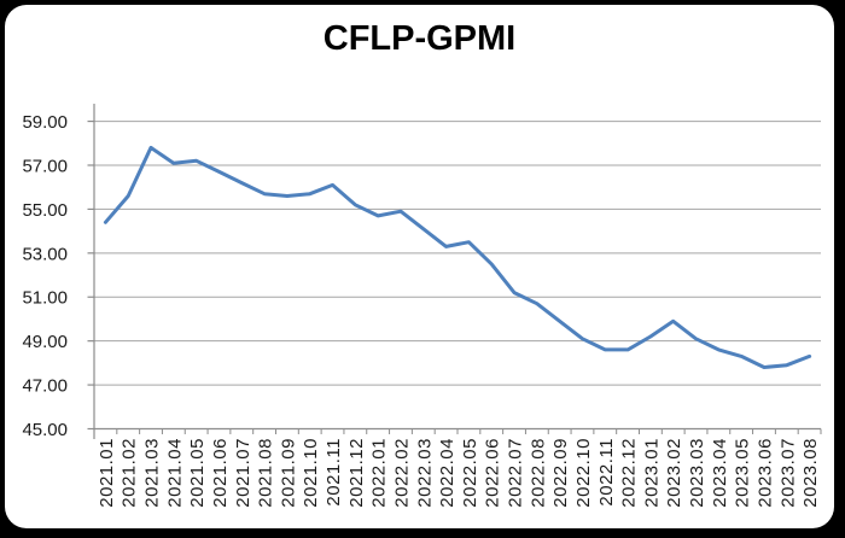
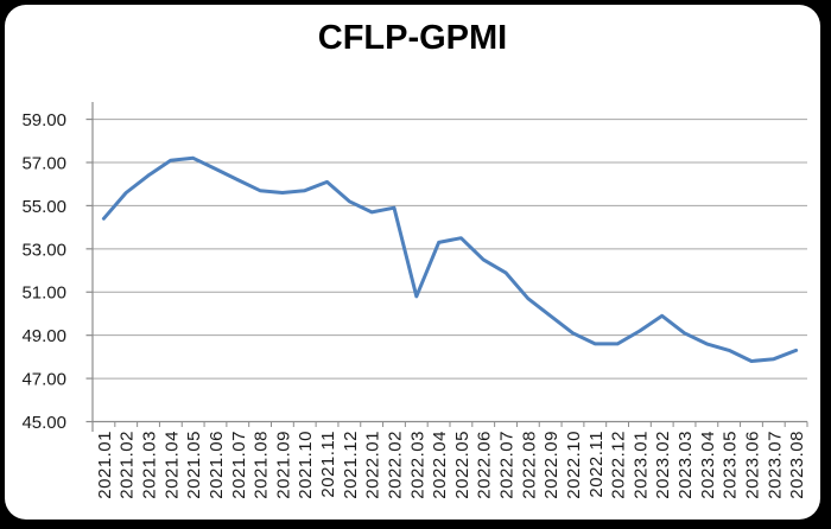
2021.03: 57.8 -> 56.4
2022.03: 54.1 -> 50.8
2022.07: 51.2 -> 51.9
